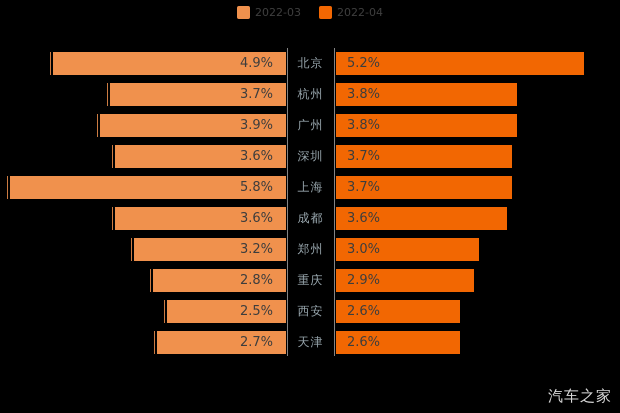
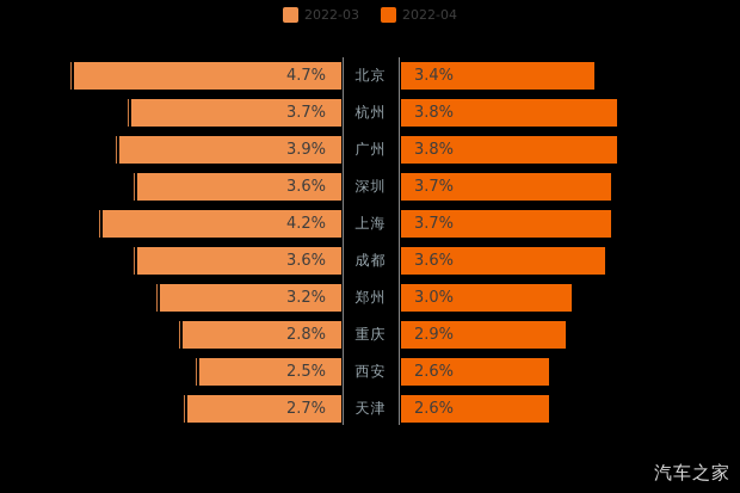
2022-03/北京: 4.9% -> 4.7%
2022-04/北京: 5.2% -> 3.4%
2022-03/上海: 5.8% -> 4.2%
